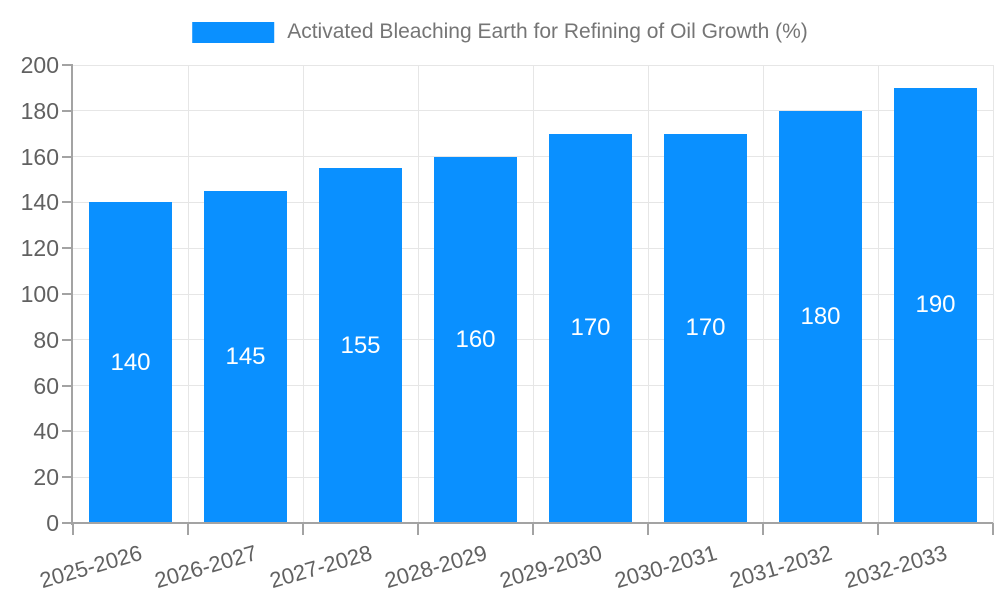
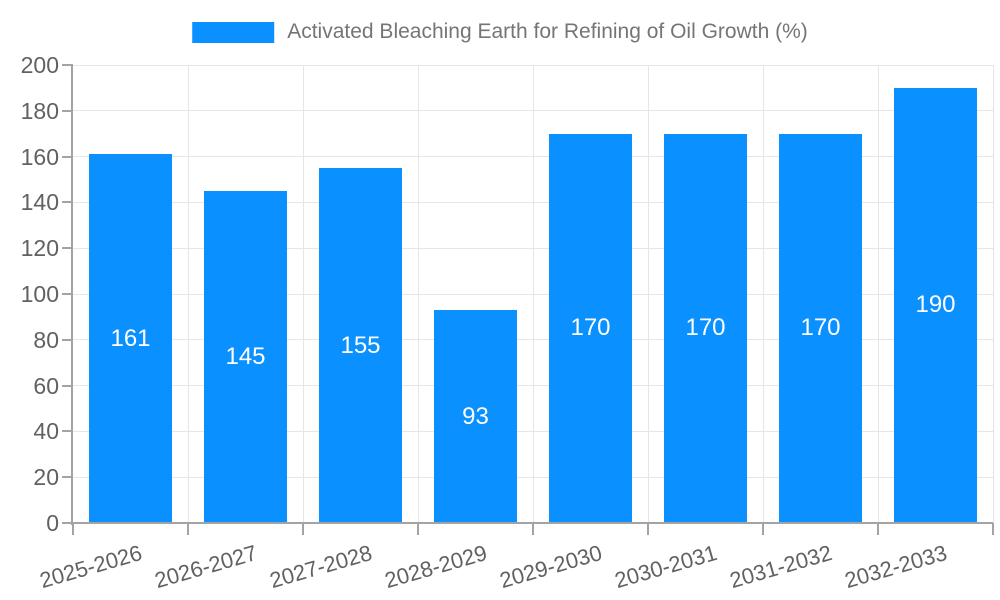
2025-2026: 140 -> 161
2028-2029: 160 -> 93
2031-2032: 180 -> 170
